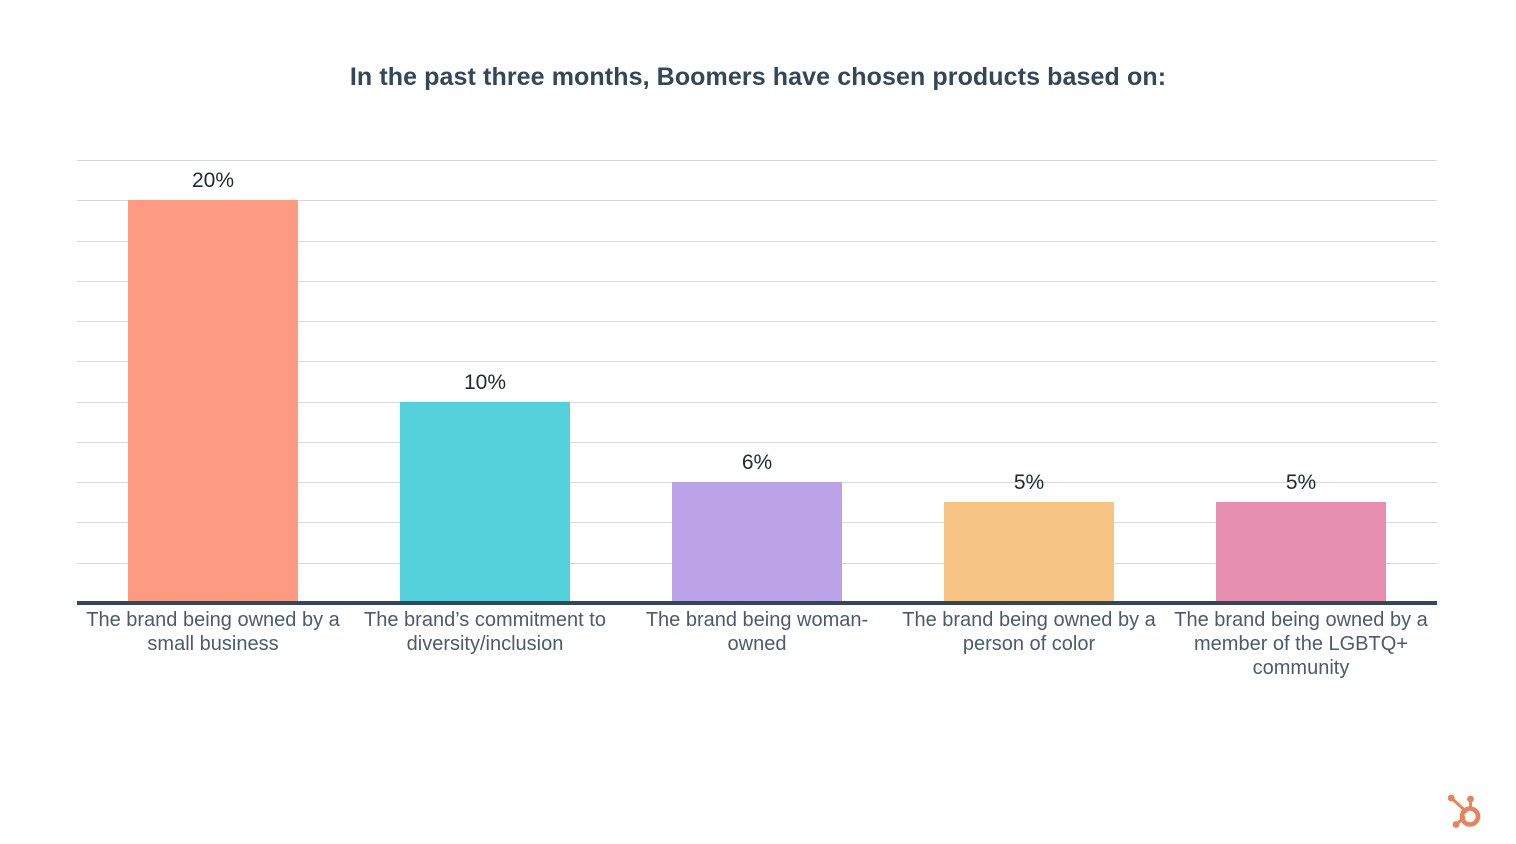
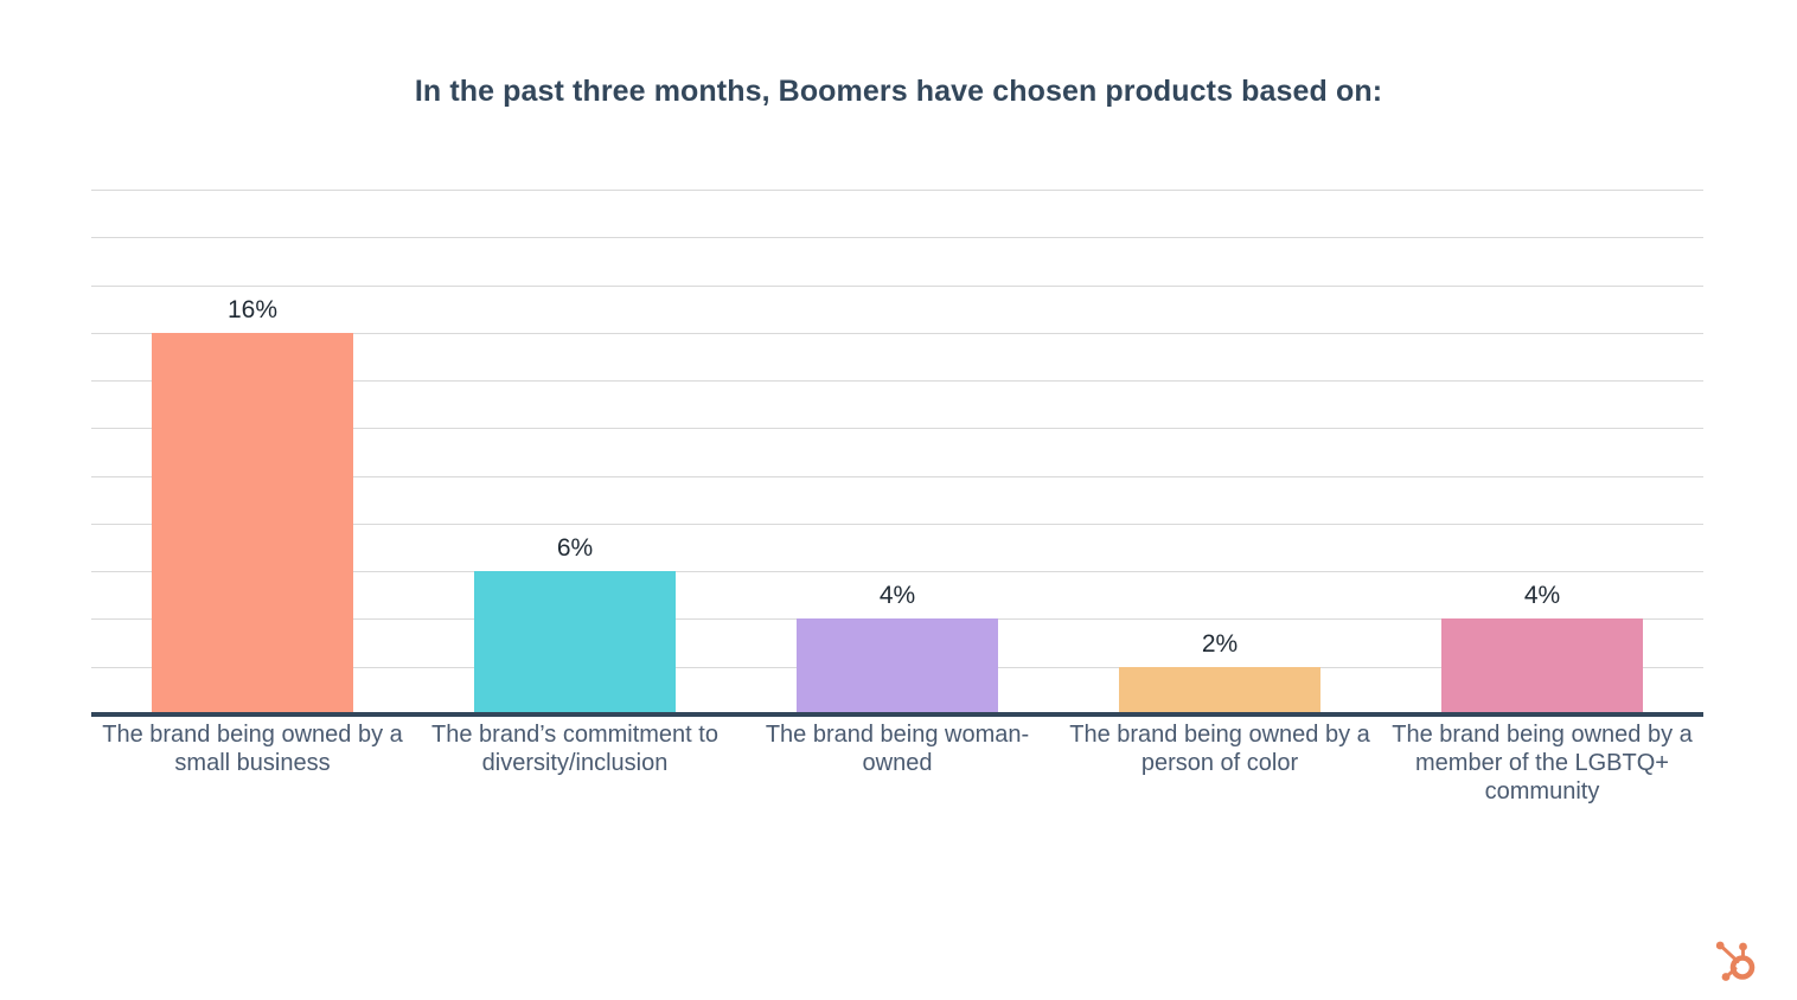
The brand being owned by a small business: 20% -> 16%
The brand’s commitment to diversity/inclusion: 10% -> 6%
The brand being woman-owned: 6% -> 4%
The brand being owned by a person of color: 5% -> 2%
The brand being owned by a member of the LGBTQ+ community: 5% -> 4%
